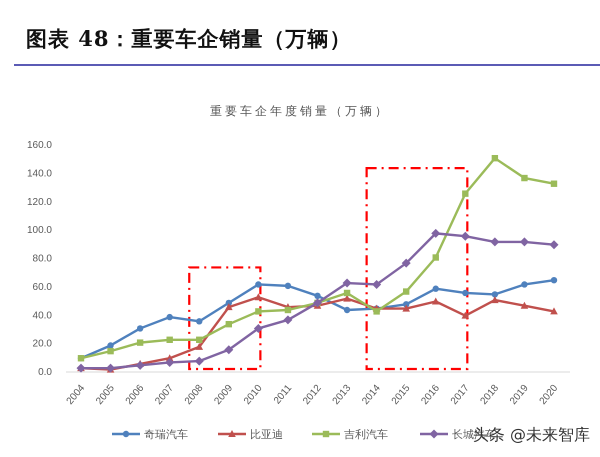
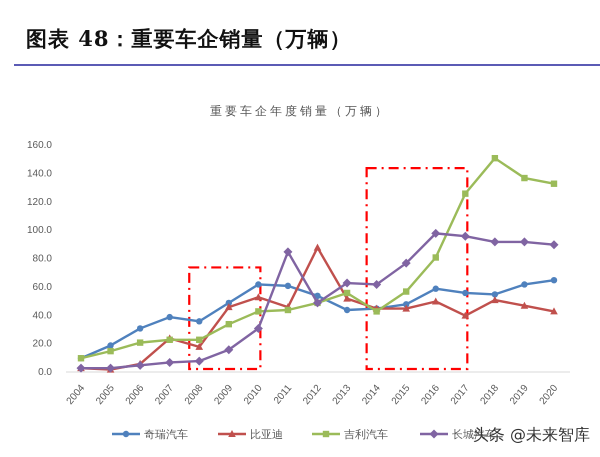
比亚迪/2007: 9 -> 23
长城汽车/2011: 36 -> 84
比亚迪/2012: 46 -> 87
